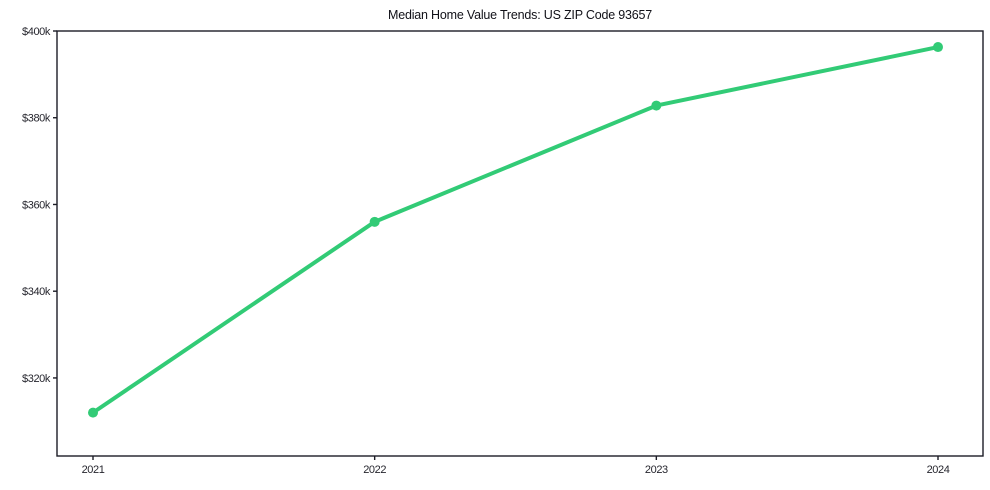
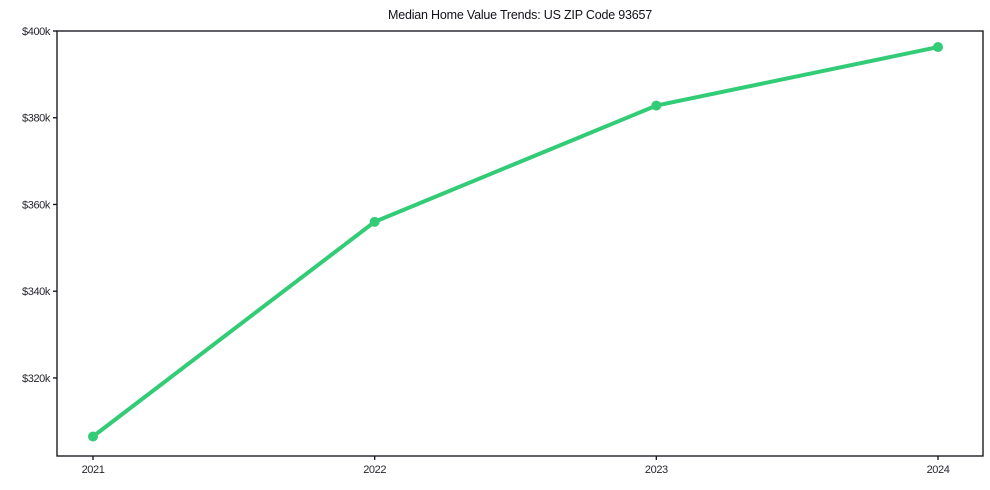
2021: $312k -> $306k
